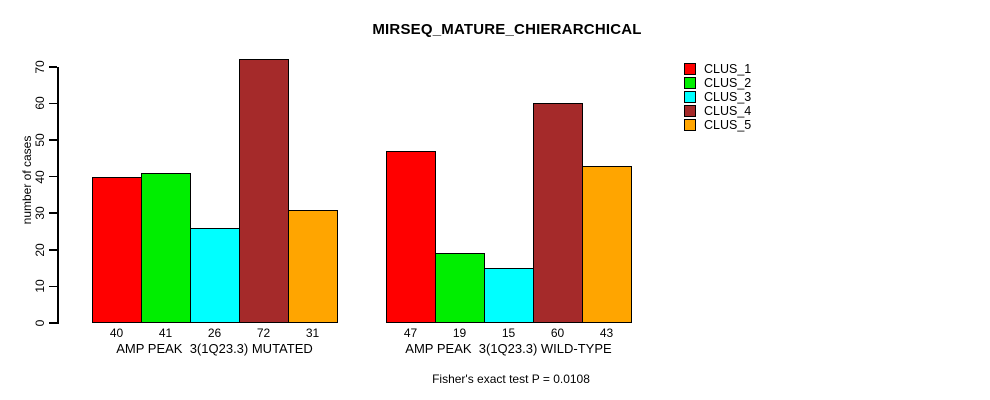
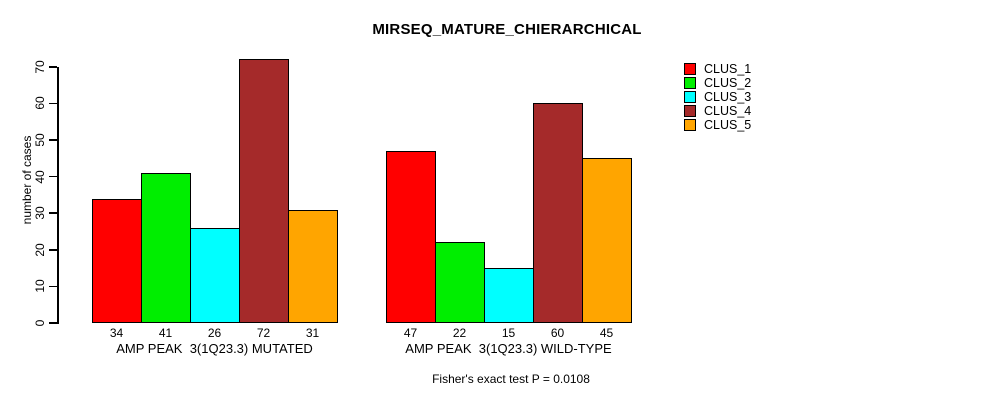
CLUS_1/AMP PEAK 3(1Q23.3) MUTATED: 40 -> 34
CLUS_2/AMP PEAK 3(1Q23.3) WILD-TYPE: 19 -> 22
CLUS_5/AMP PEAK 3(1Q23.3) WILD-TYPE: 43 -> 45
